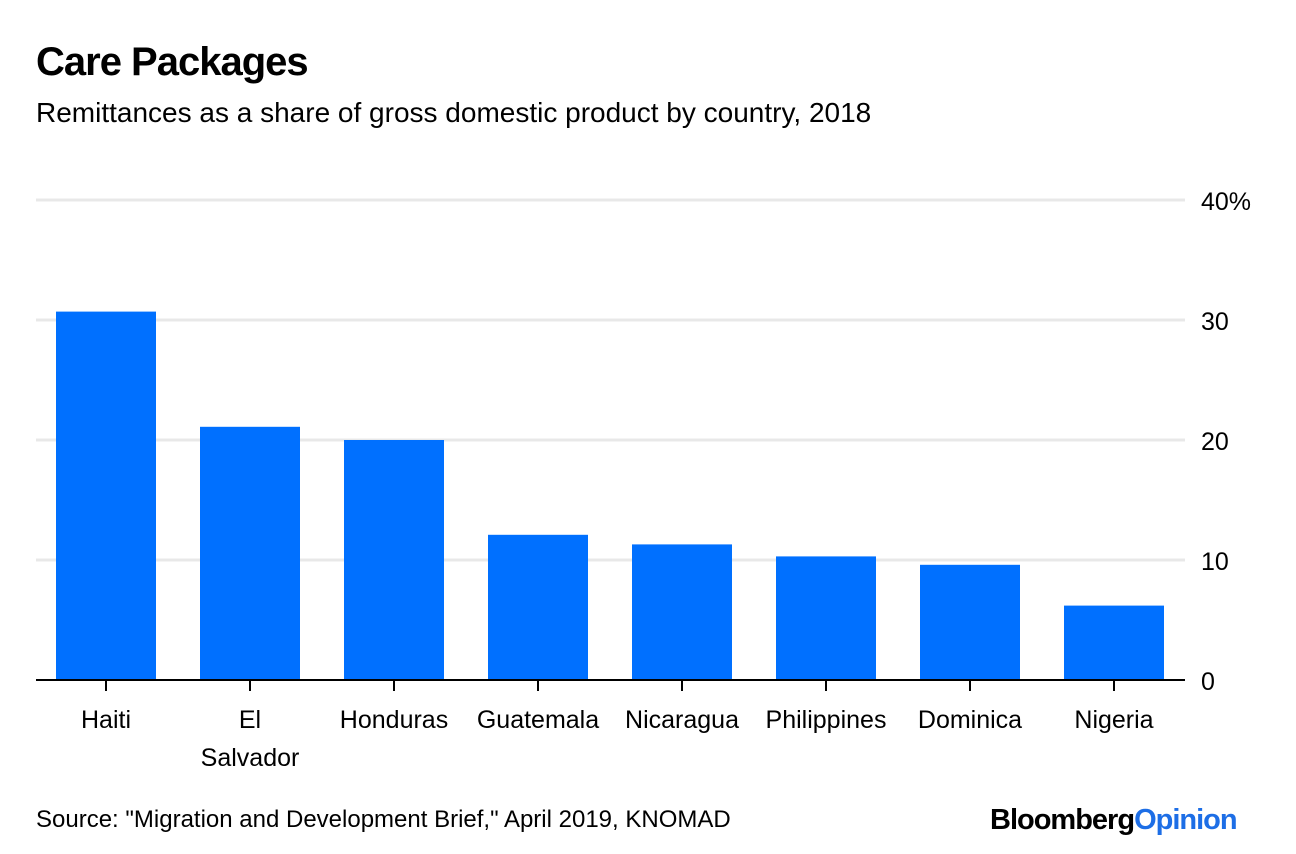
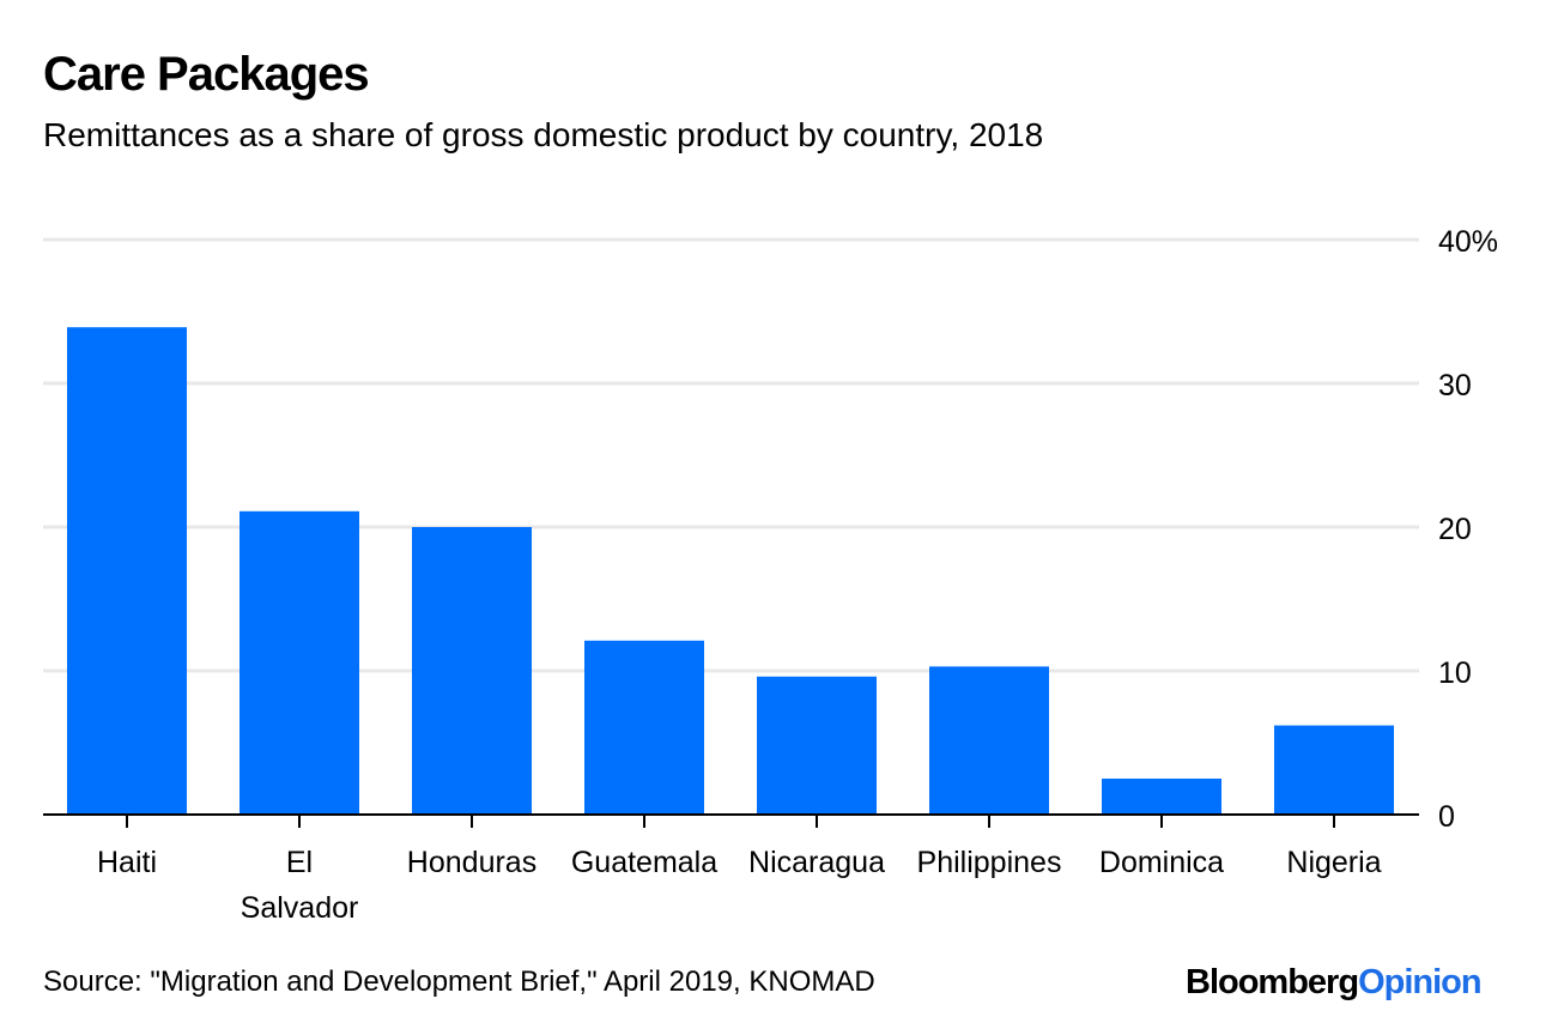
Haiti: 30.7% -> 33.9%
Nicaragua: 11.3% -> 9.6%
Dominica: 9.6% -> 2.5%
